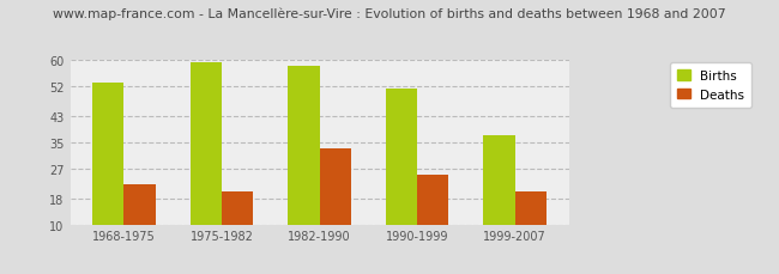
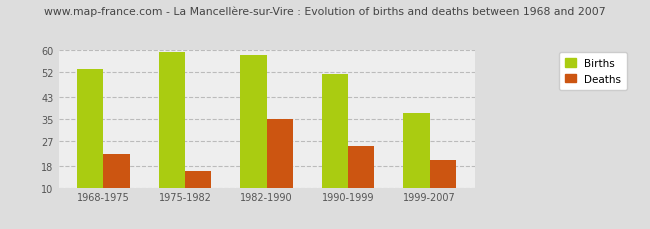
Deaths/1975-1982: 20 -> 16
Deaths/1982-1990: 33 -> 35
